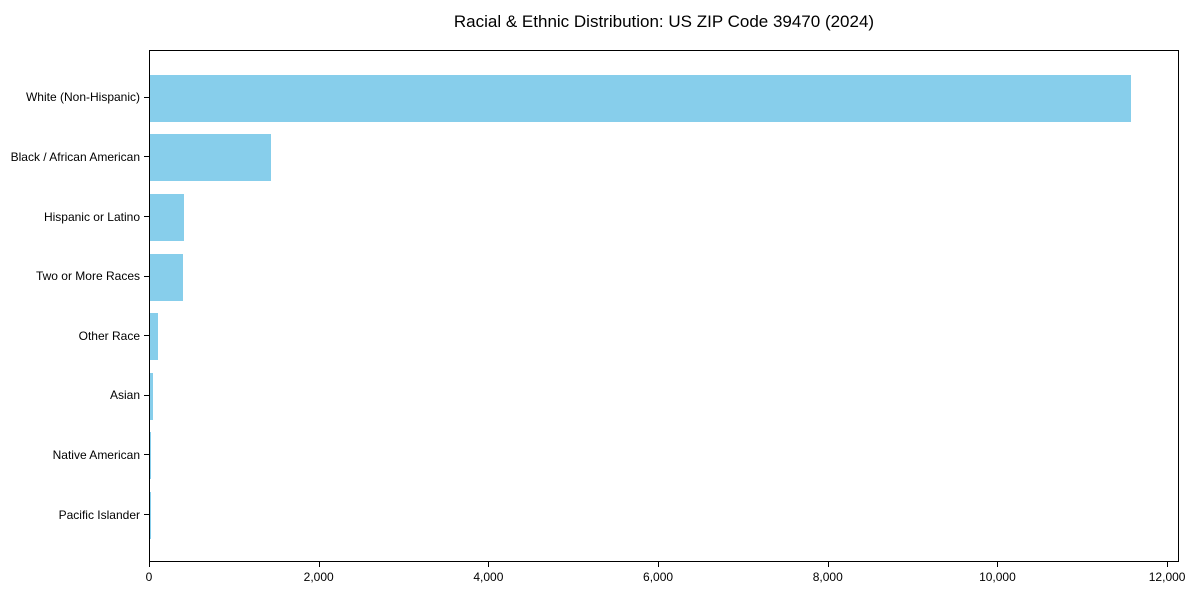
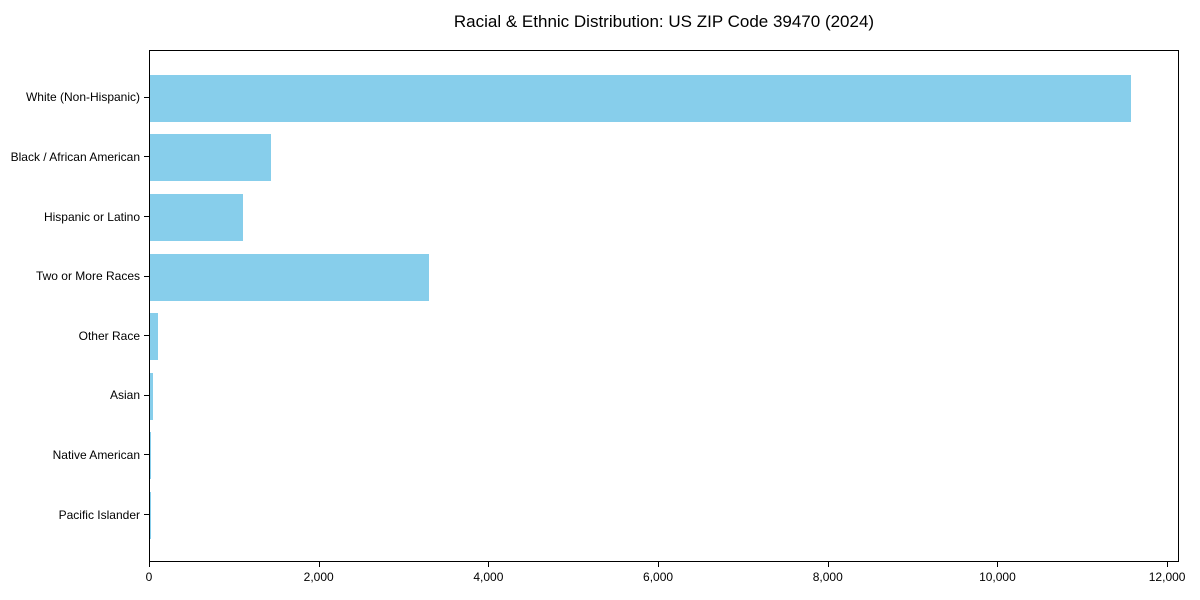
Hispanic or Latino: 400 -> 1100
Two or More Races: 400 -> 3300
